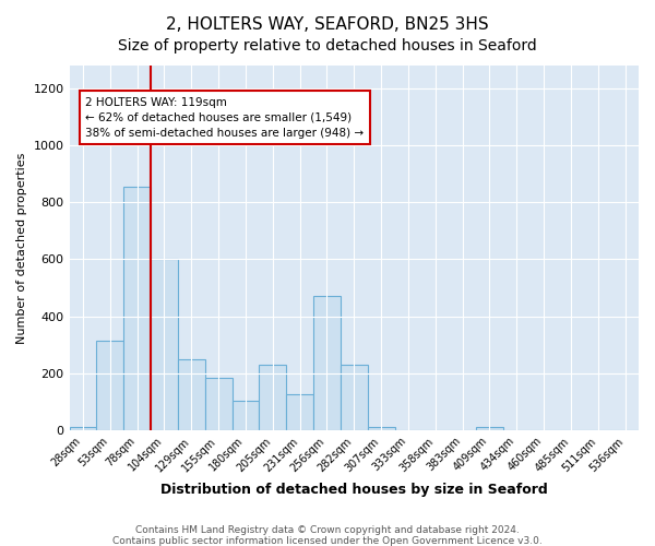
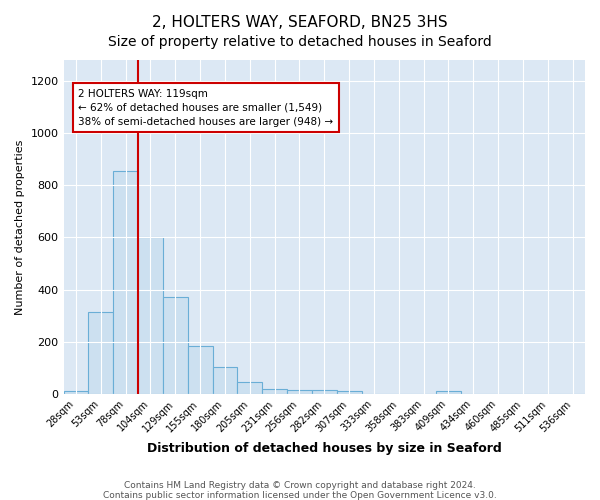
129sqm: 250 -> 370
205sqm: 230 -> 45
231sqm: 125 -> 20
256sqm: 470 -> 15
282sqm: 230 -> 15
